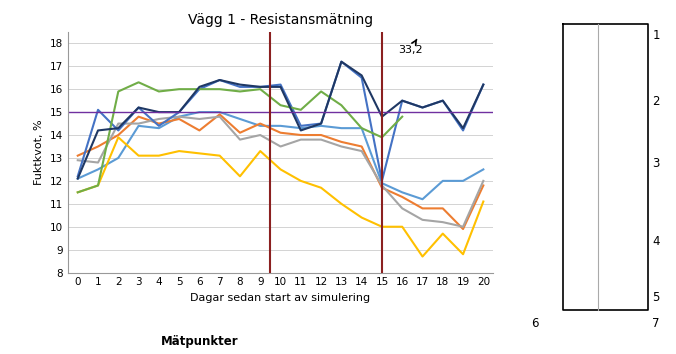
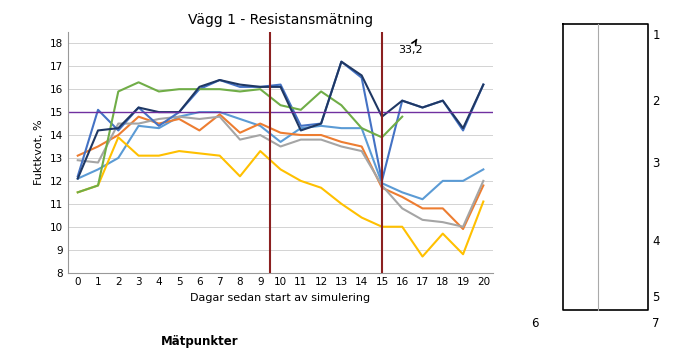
Vägg 1 - Resistansmätning/1/10: 14.4 -> 13.7
